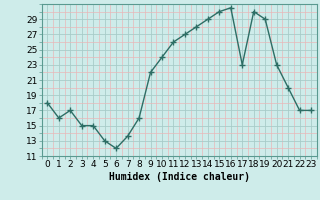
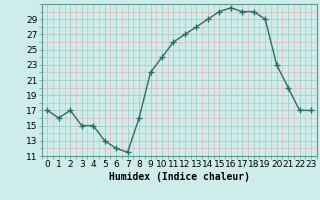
0: 18.0 -> 17.0
7: 13.6 -> 11.5
17: 23.0 -> 30.0
